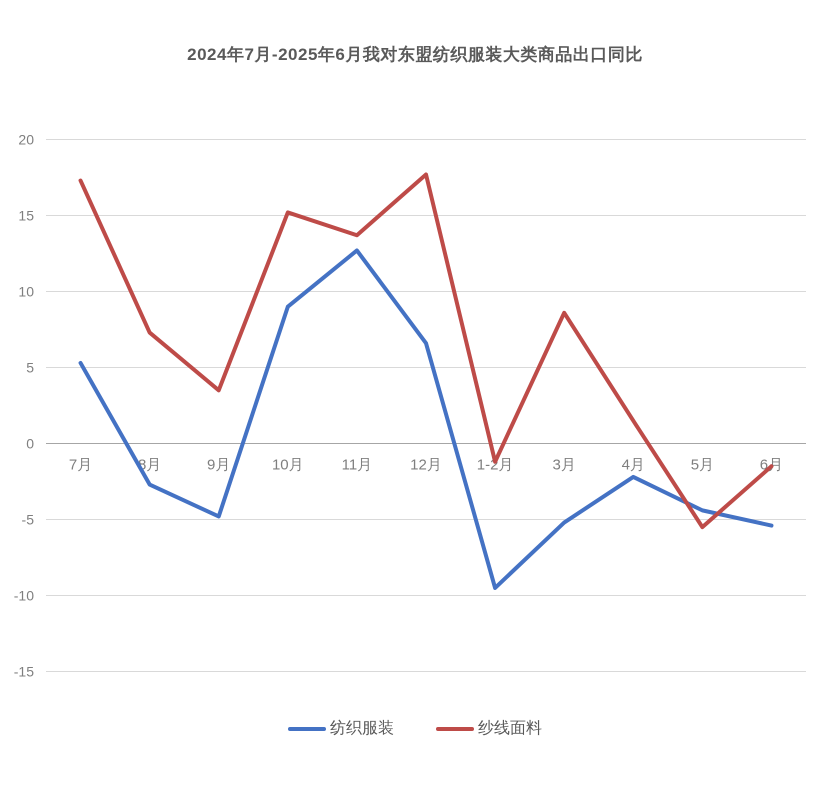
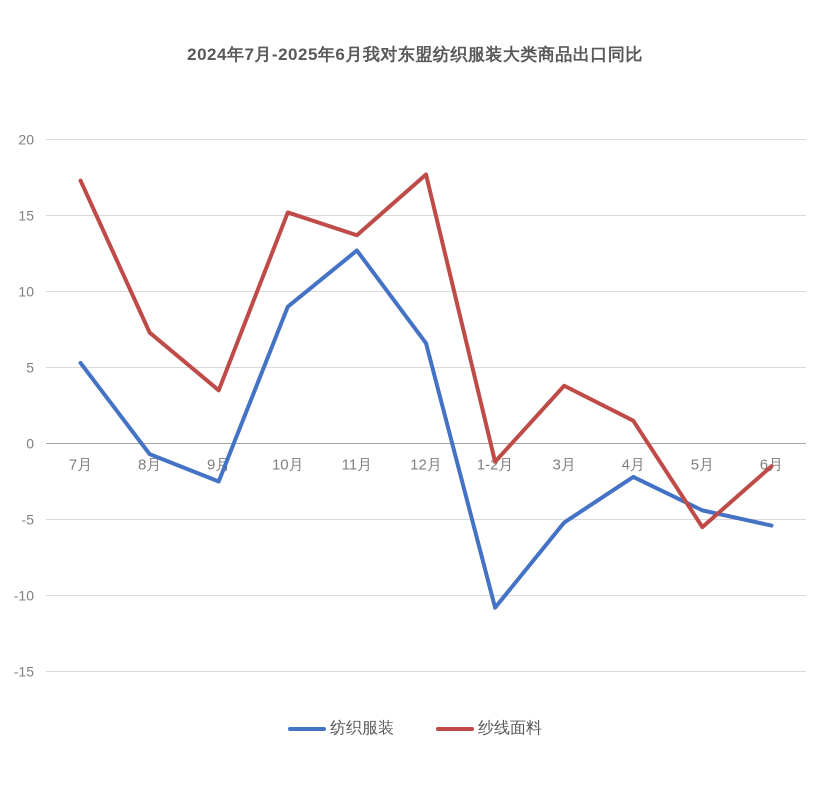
纺织服装/8月: -2.7 -> -0.7
纺织服装/9月: -4.8 -> -2.5
纺织服装/1-2月: -9.5 -> -10.8
纱线面料/3月: 8.6 -> 3.8
